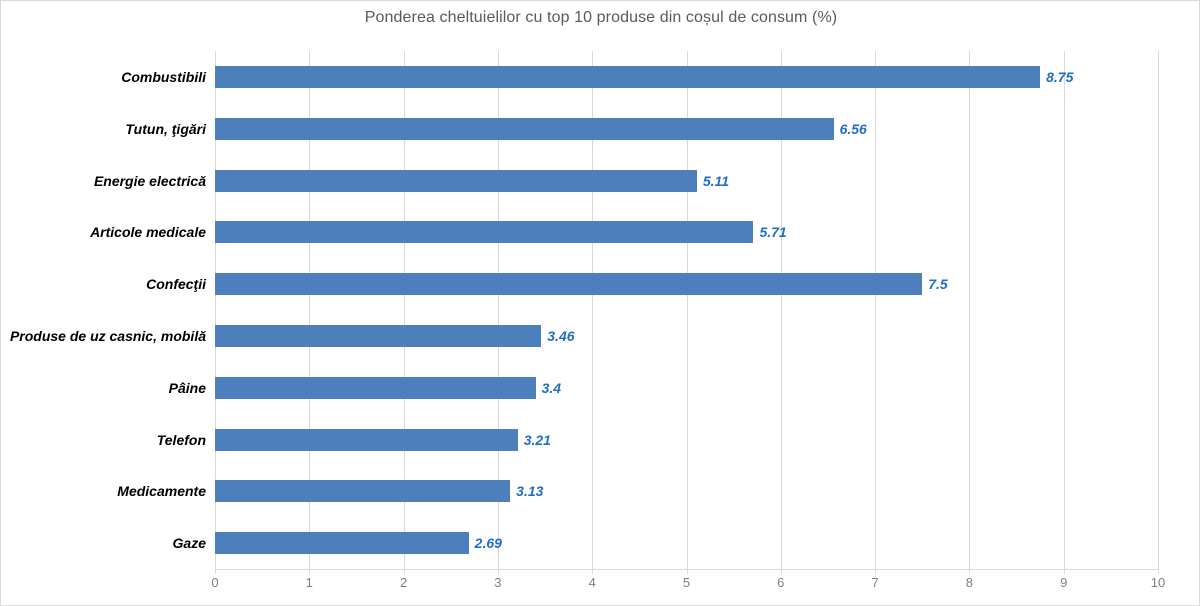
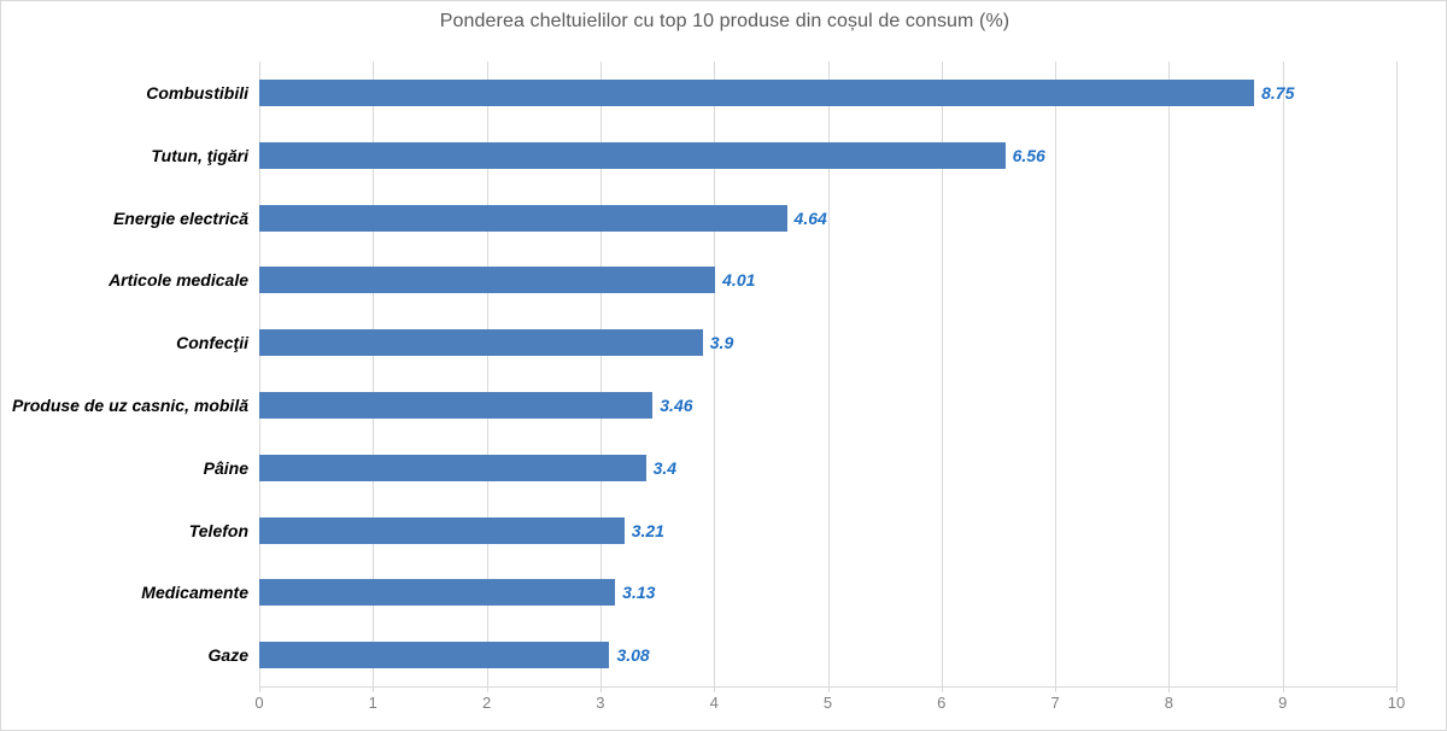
Energie electrică: 5.11 -> 4.64
Articole medicale: 5.71 -> 4.01
Confecţii: 7.5 -> 3.9
Gaze: 2.69 -> 3.08
